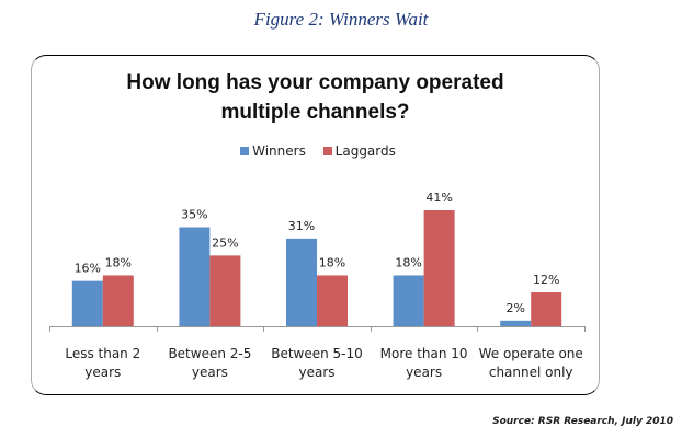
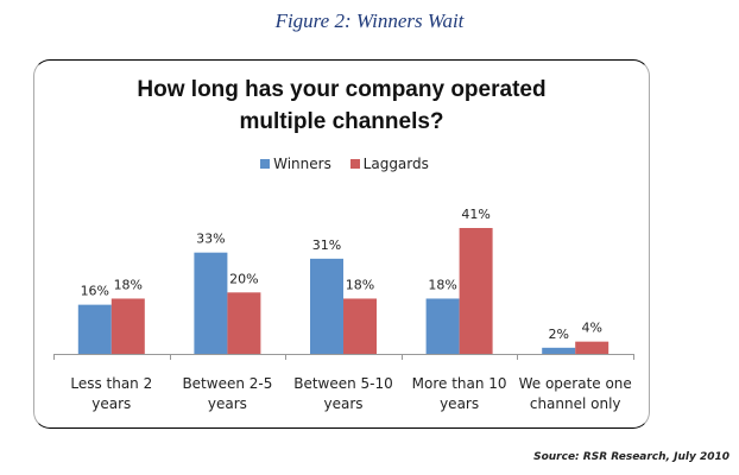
Winners/Between 2-5 years: 35% -> 33%
Laggards/Between 2-5 years: 25% -> 20%
Laggards/We operate one channel only: 12% -> 4%
